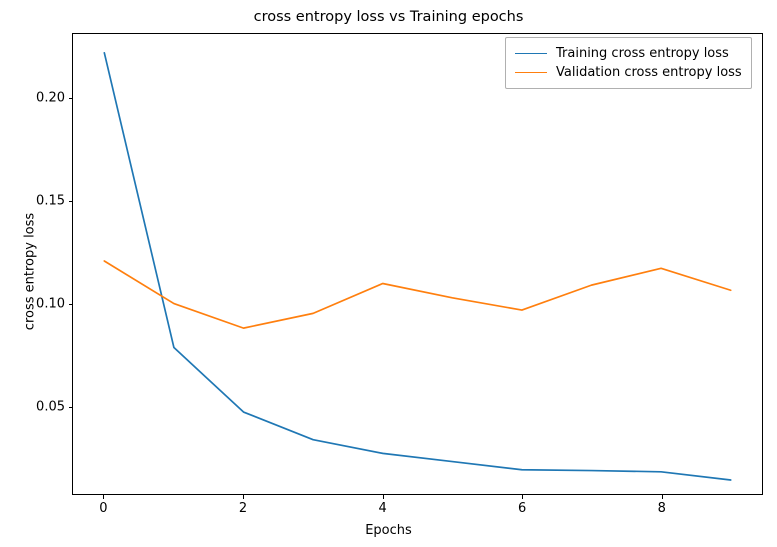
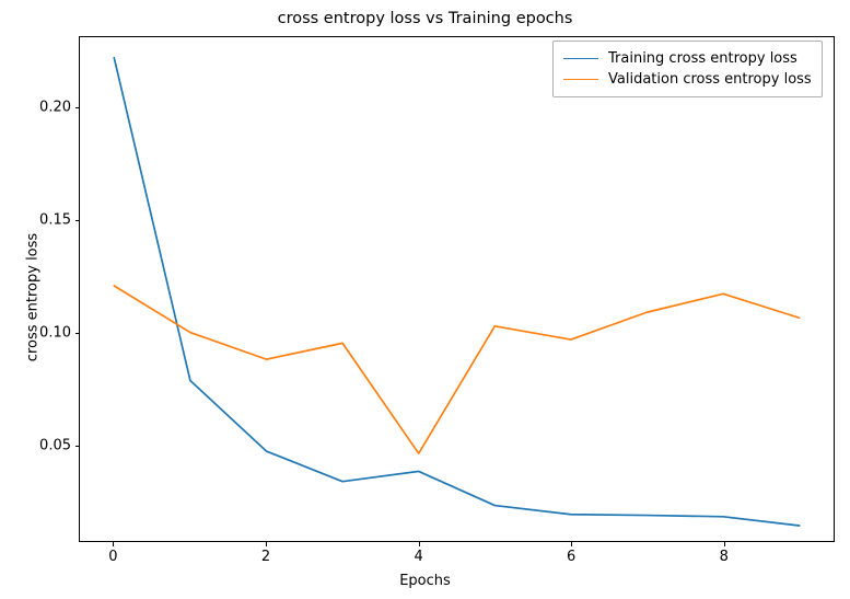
Training cross entropy loss/4: 0.027 -> 0.038
Validation cross entropy loss/4: 0.110 -> 0.046
